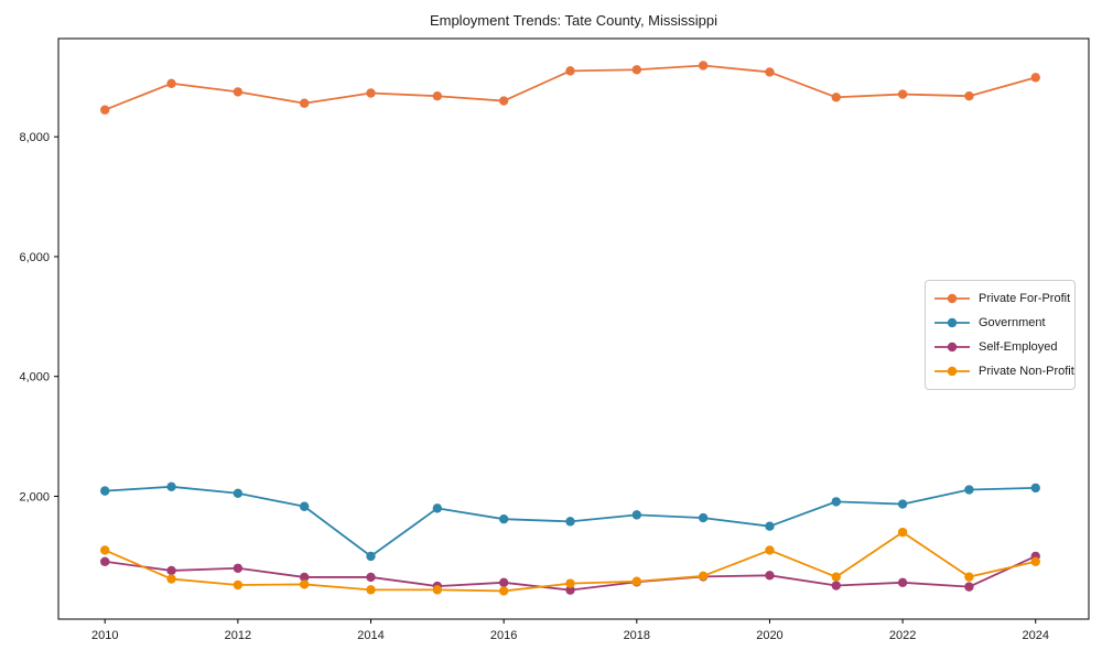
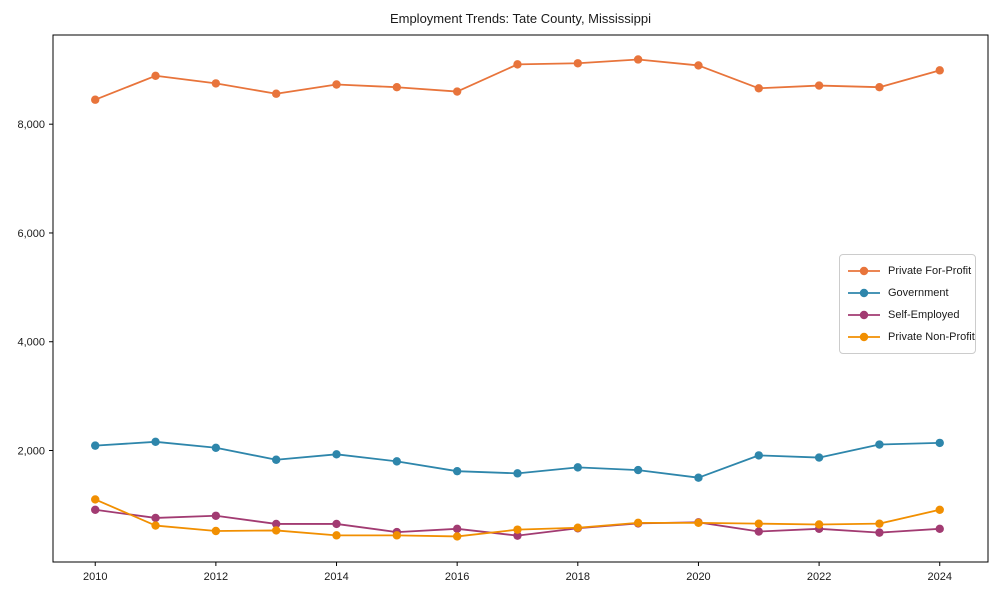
Government/2014: 1000 -> 1900
Private Non-Profit/2020: 1100 -> 700
Private Non-Profit/2022: 1400 -> 600
Self-Employed/2024: 1000 -> 600
